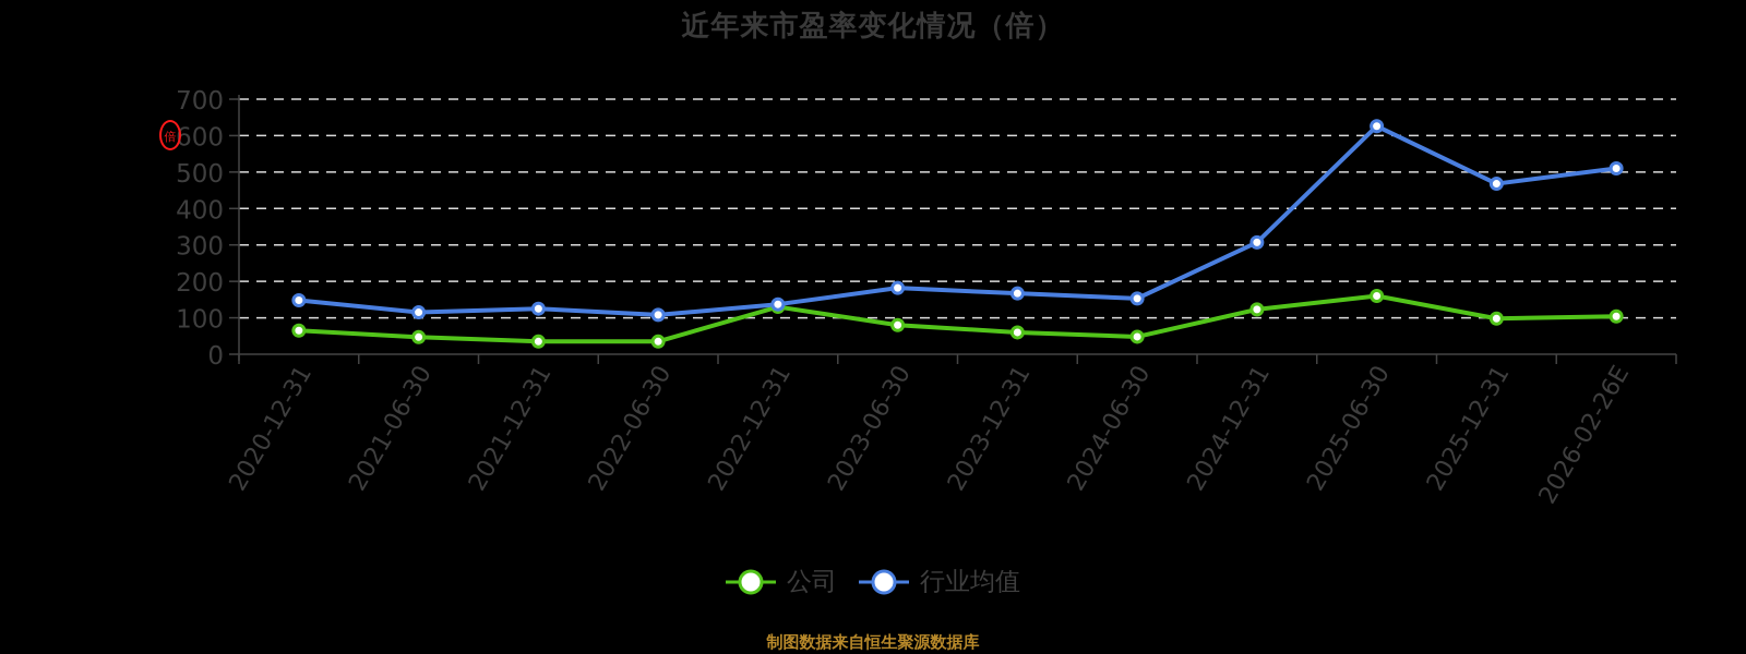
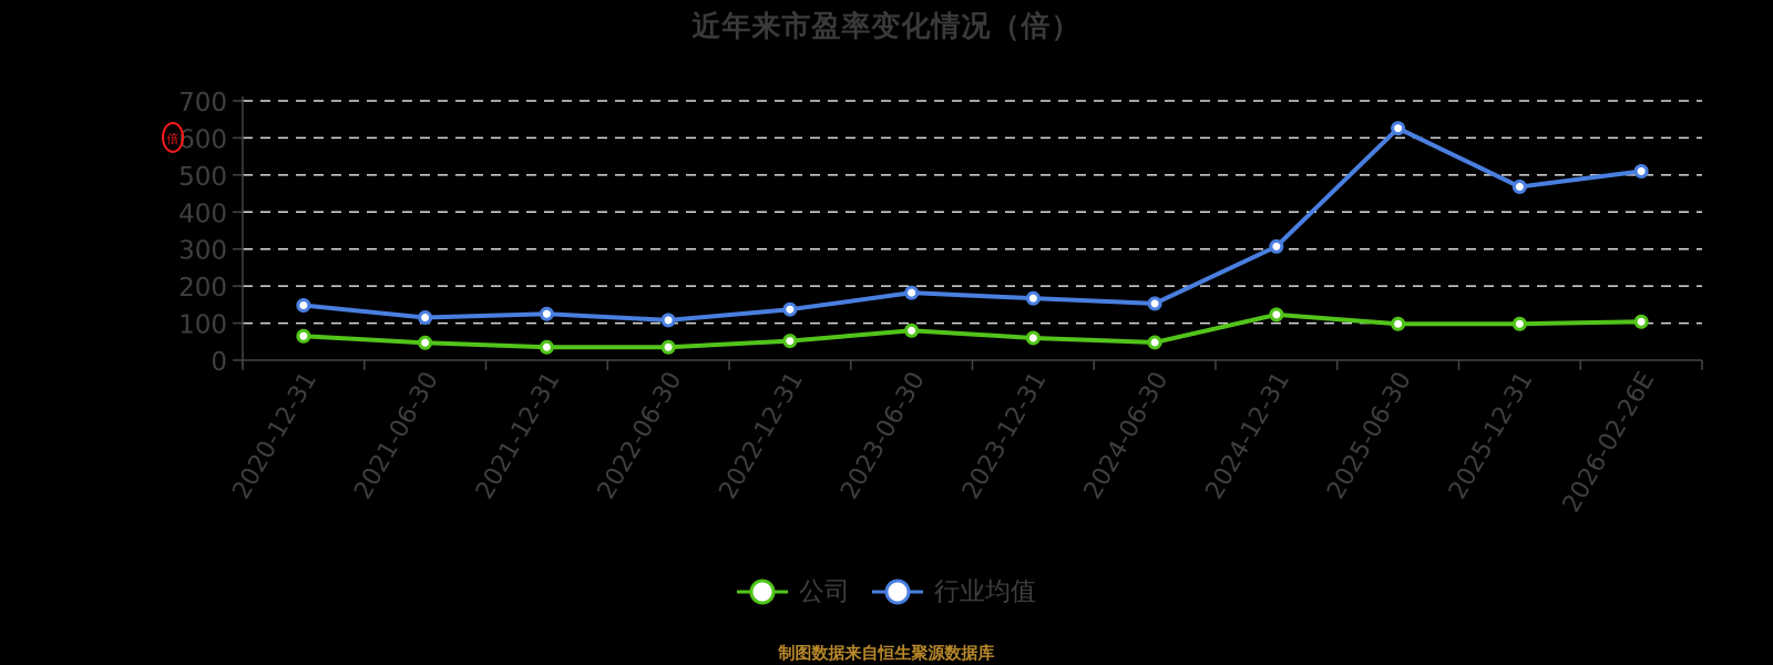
公司/2022-12-31: 130 -> 50
公司/2025-06-30: 160 -> 100
